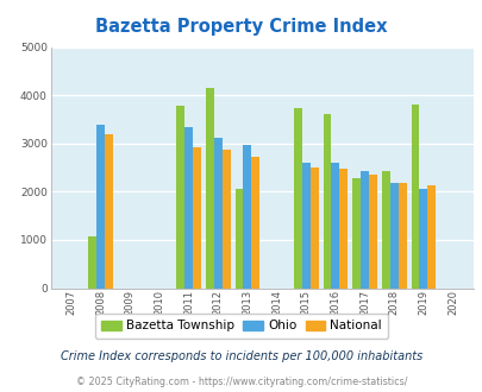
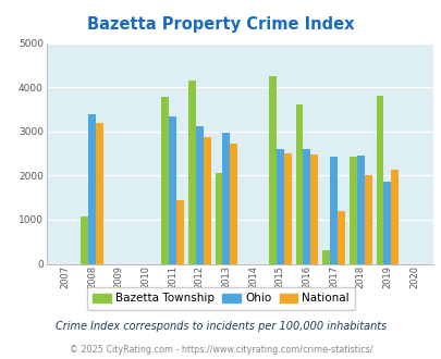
National/2011: 2920 -> 1450
Bazetta Township/2015: 3730 -> 4250
Bazetta Township/2017: 2280 -> 300
National/2017: 2360 -> 1200
Ohio/2018: 2190 -> 2450
National/2018: 2190 -> 2000
Ohio/2019: 2060 -> 1850
